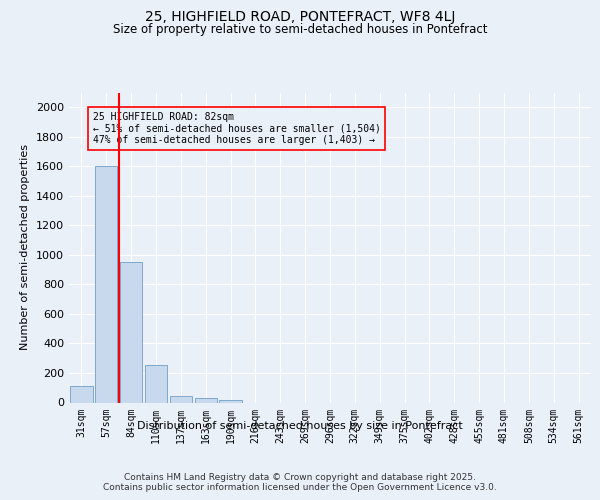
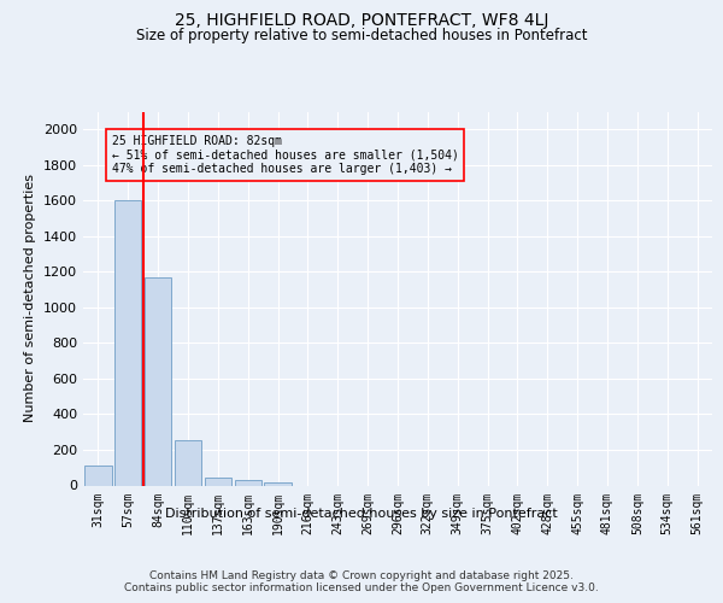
84sqm: 950 -> 1170
